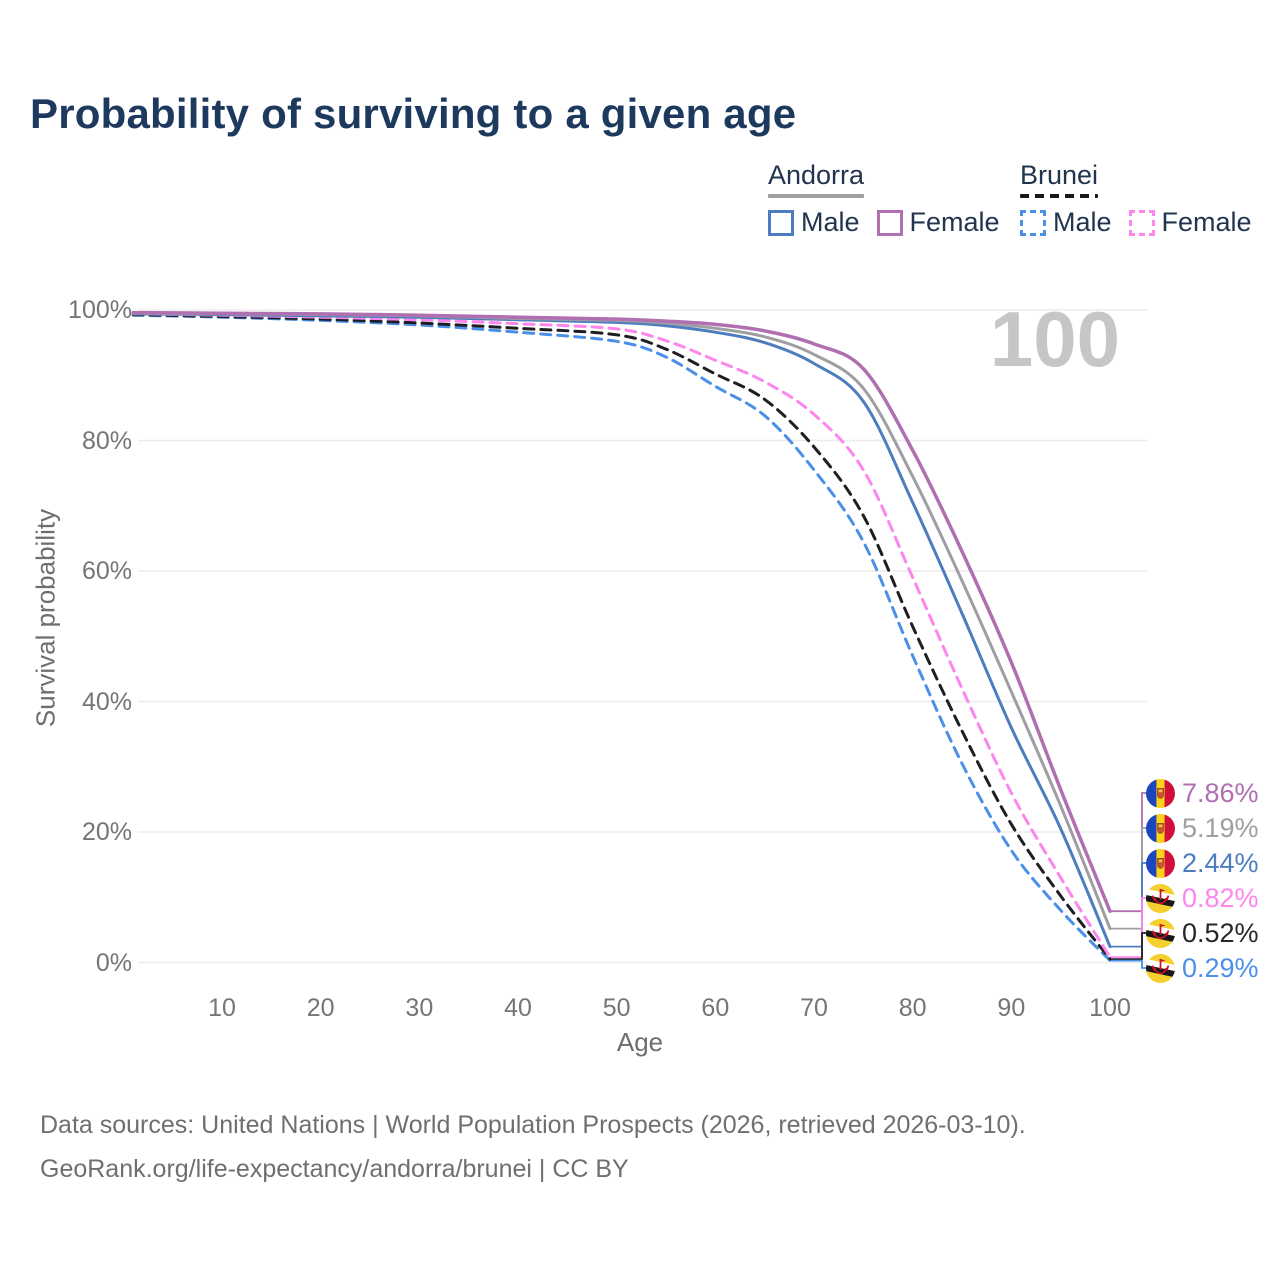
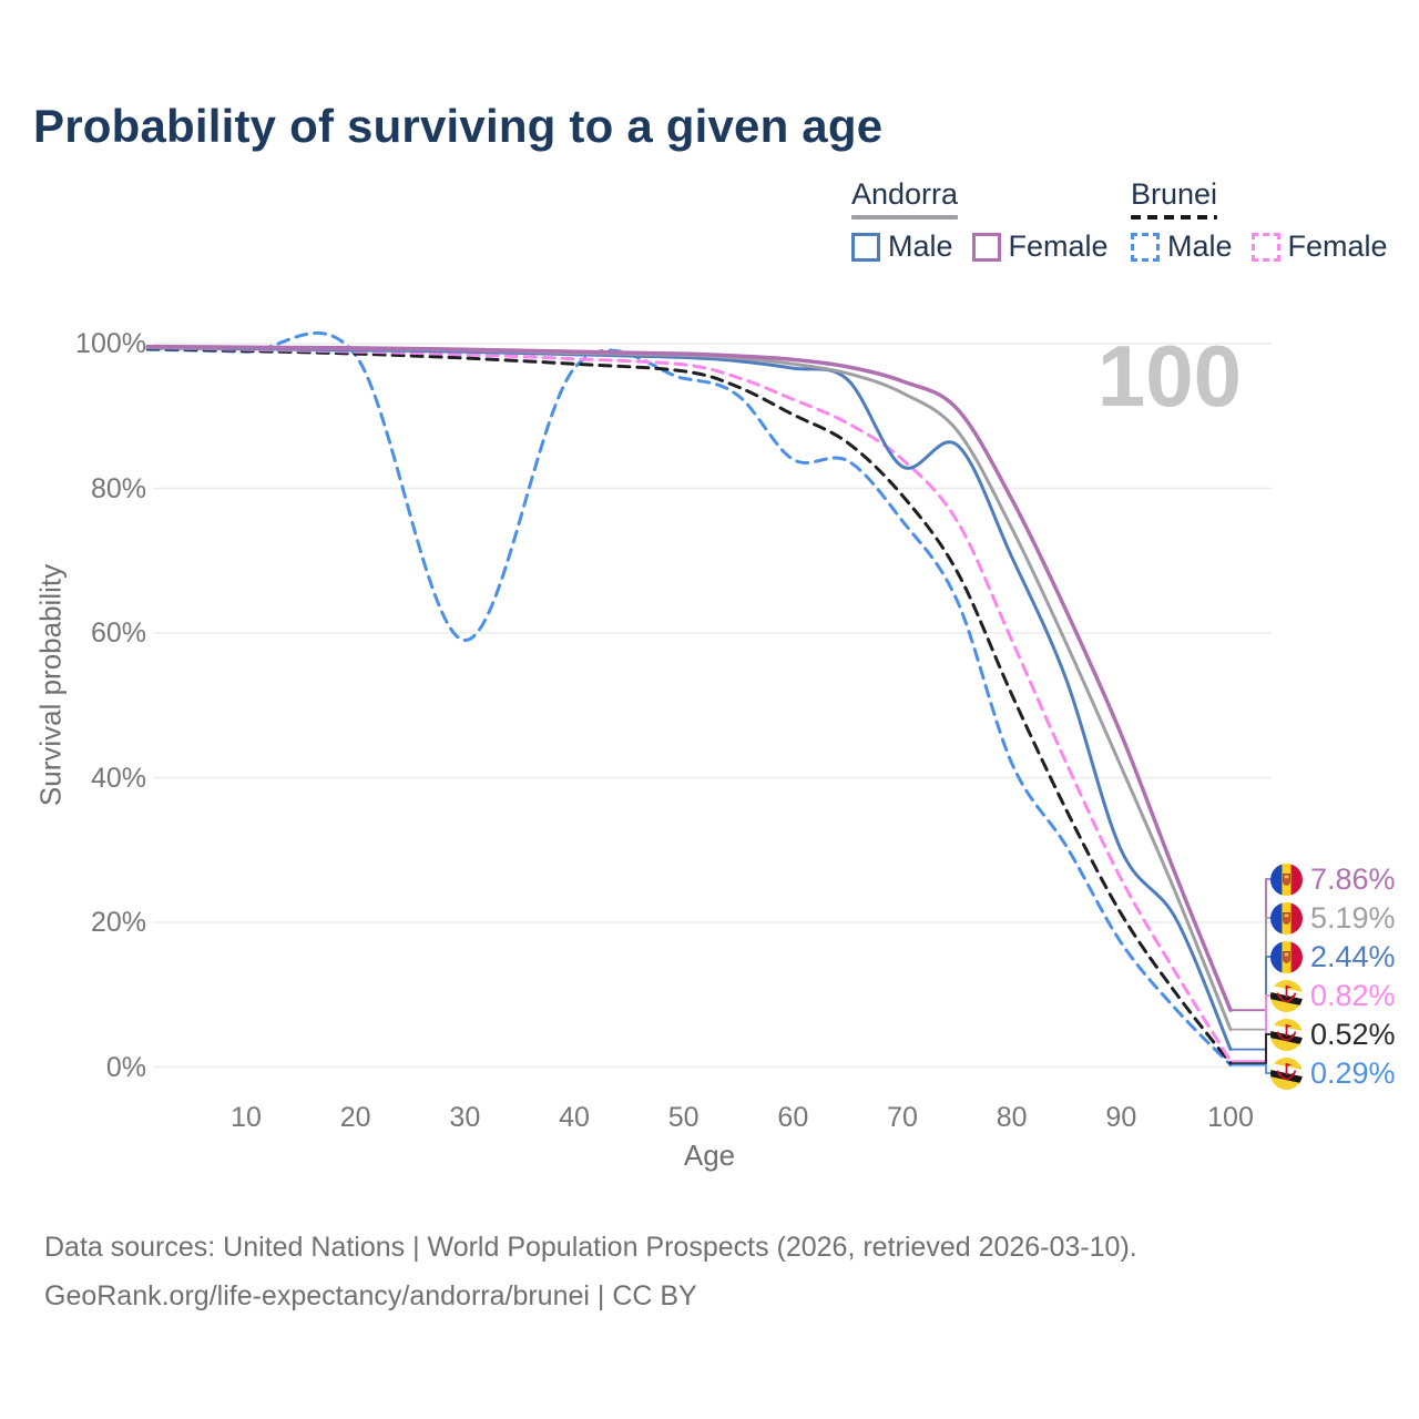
Brunei Male/30: 98% -> 59%
Brunei Male/60: 88% -> 84%
Andorra Male/70: 92% -> 83%
Brunei Male/80: 47% -> 42%
Andorra Male/90: 36% -> 30%
